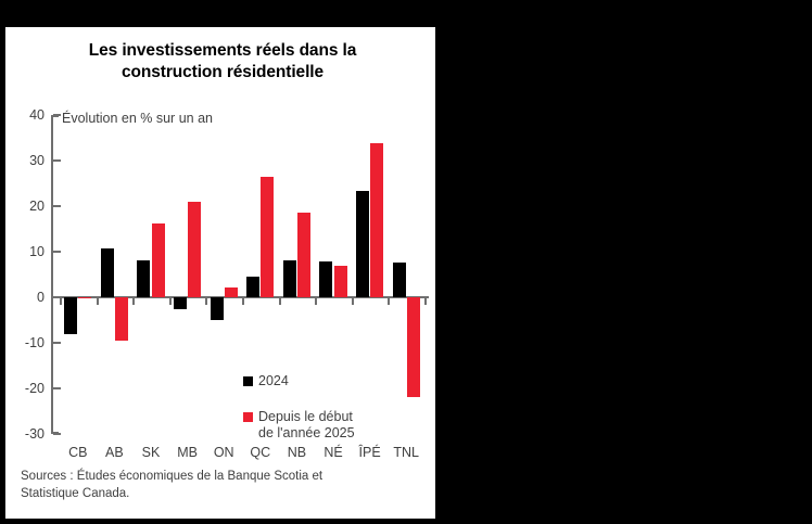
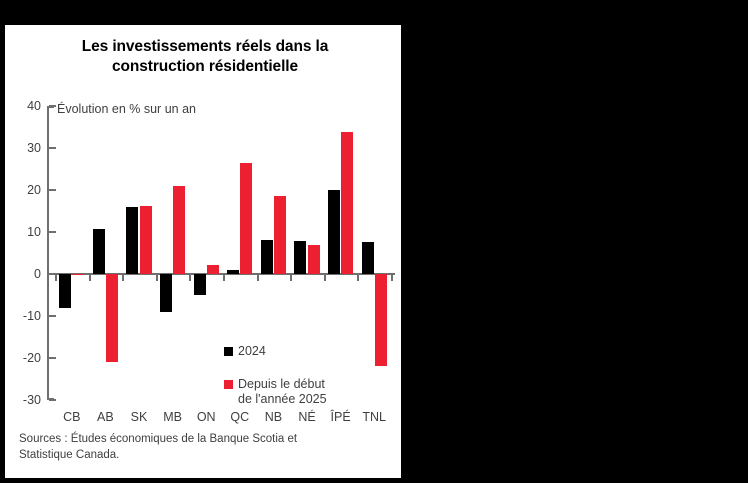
Depuis le début de l'année 2025/AB: -10 -> -21
2024/SK: 8 -> 16
2024/MB: -3 -> -9
2024/QC: 4 -> 1
2024/ÎPÉ: 23 -> 20
